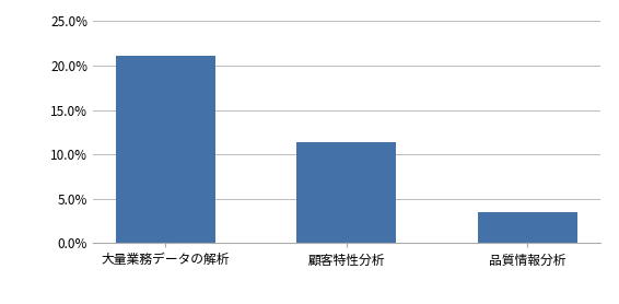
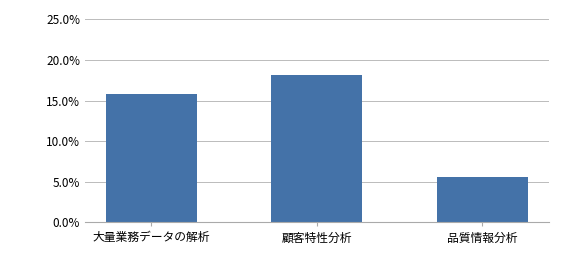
大量業務データの解析: 21.1% -> 15.8%
顧客特性分析: 11.4% -> 18.2%
品質情報分析: 3.5% -> 5.6%
